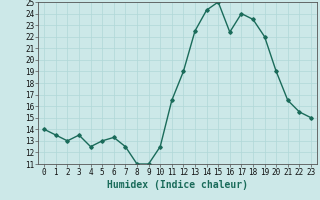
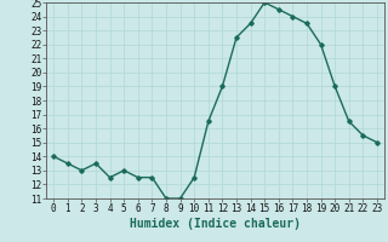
6: 13.3 -> 12.5
14: 24.3 -> 23.5
16: 22.4 -> 24.5
